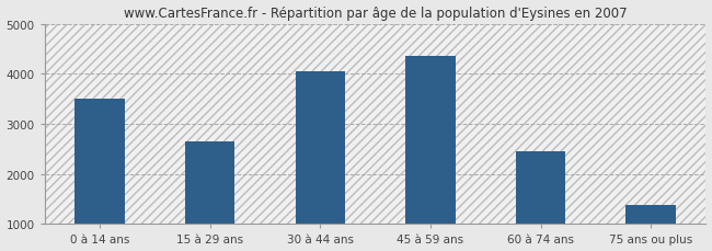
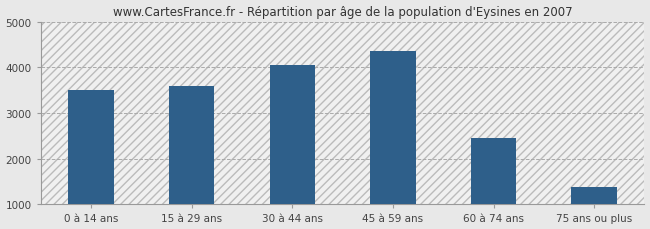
15 à 29 ans: 2650 -> 3580
